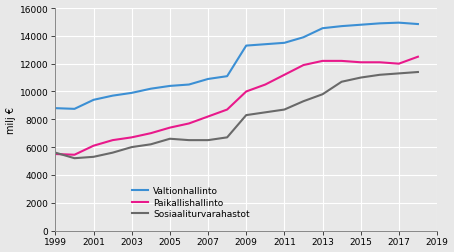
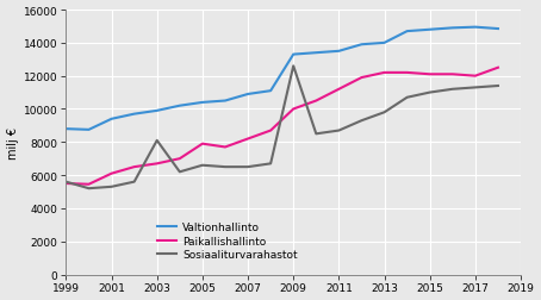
Sosiaaliturvarahastot/2003: 6000 -> 8100
Paikallishallinto/2005: 7400 -> 7900
Sosiaaliturvarahastot/2009: 8300 -> 12600
Valtionhallinto/2013: 14600 -> 14000
